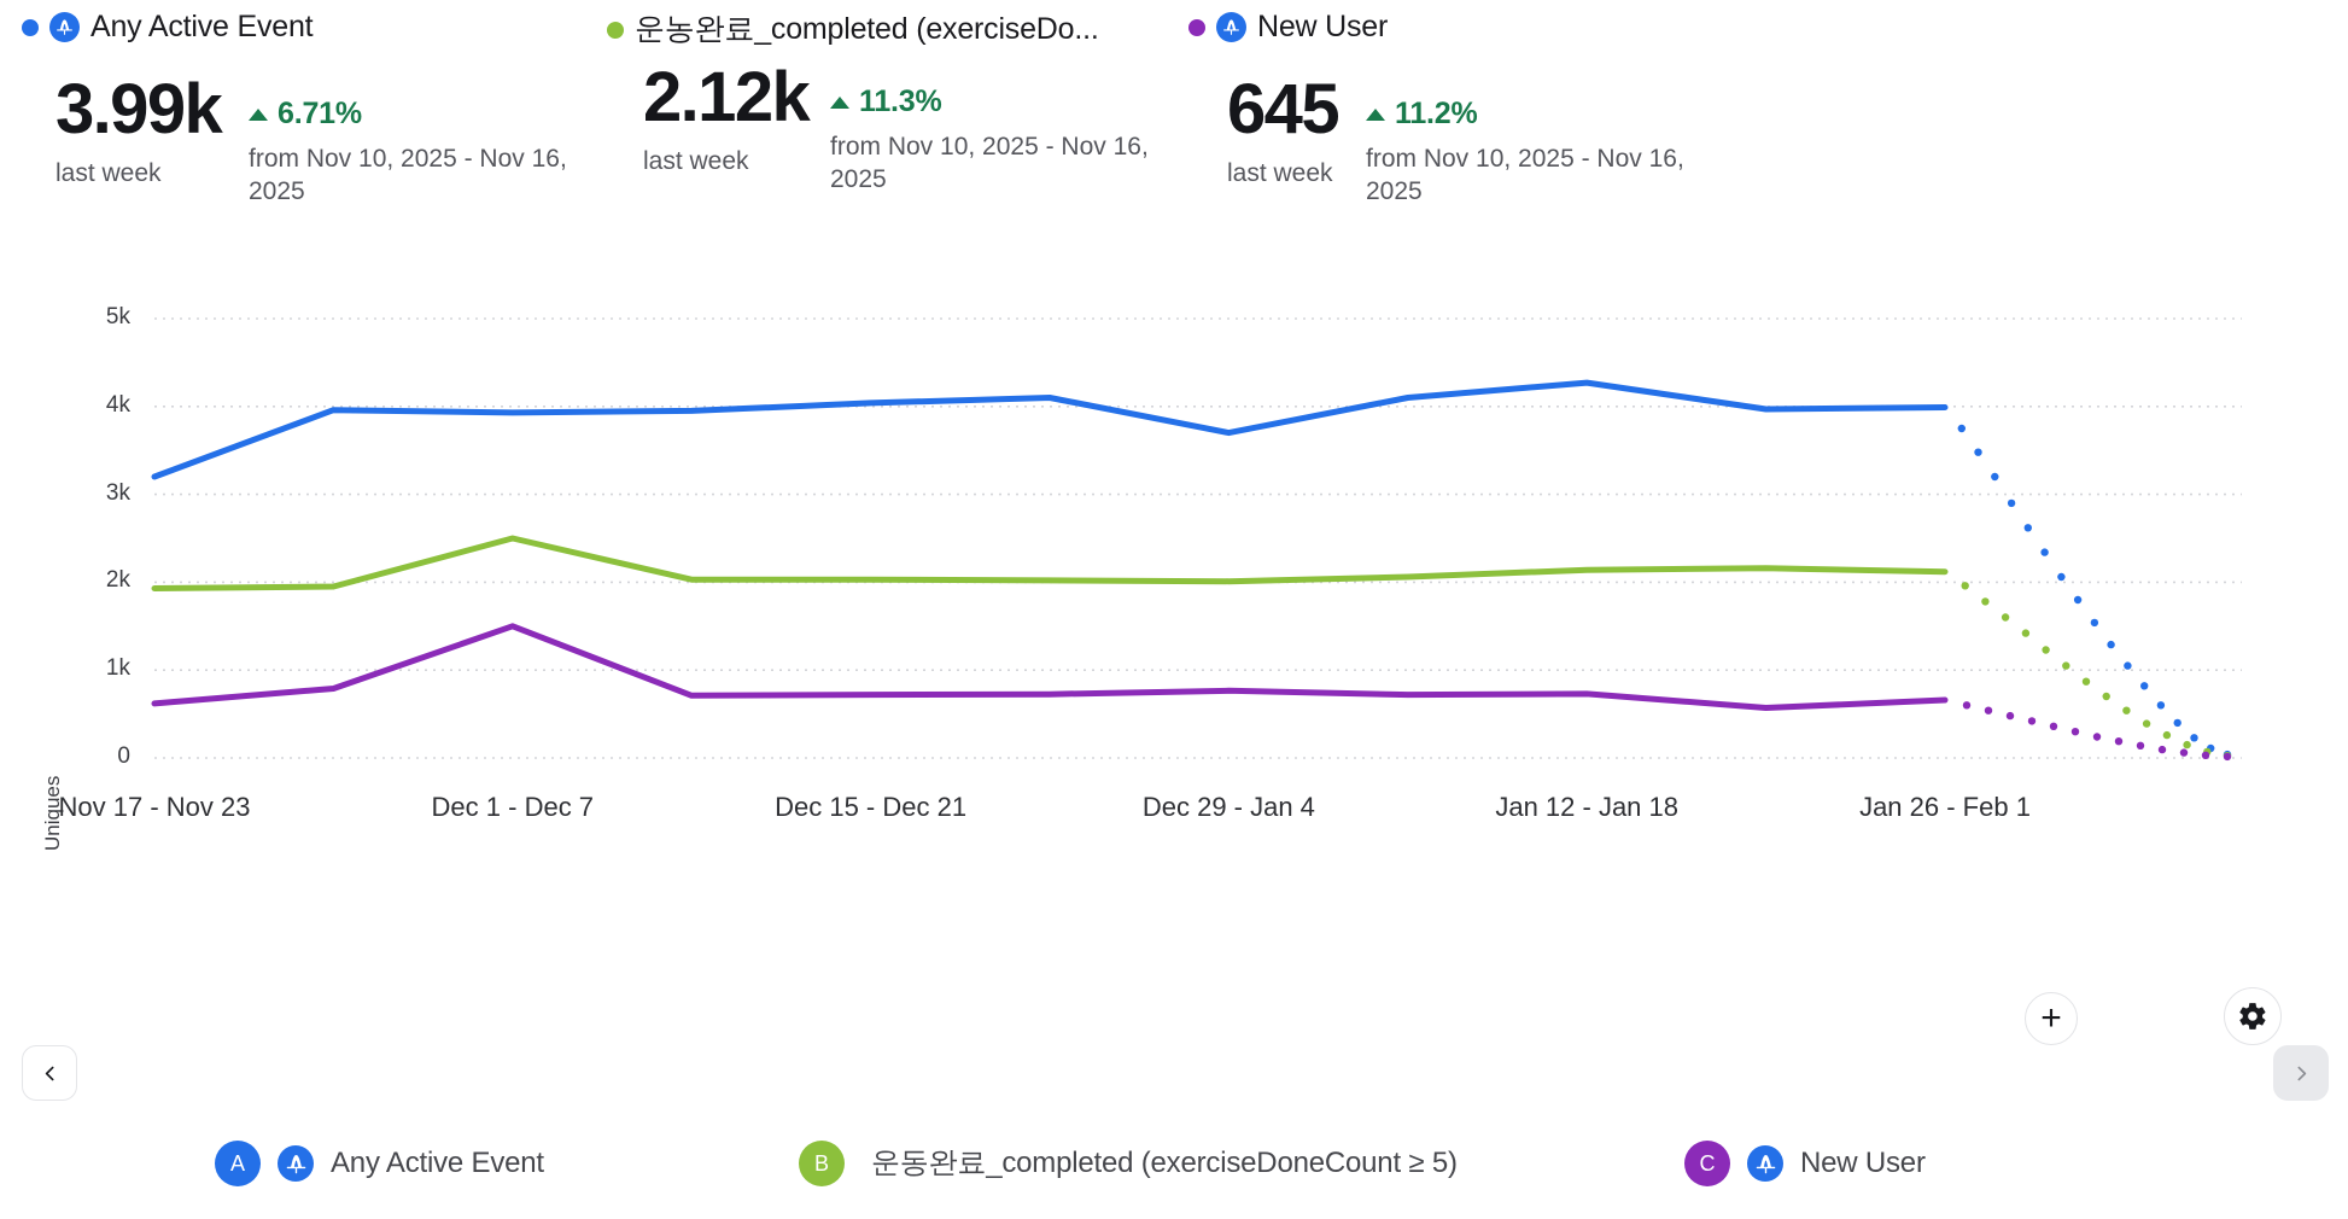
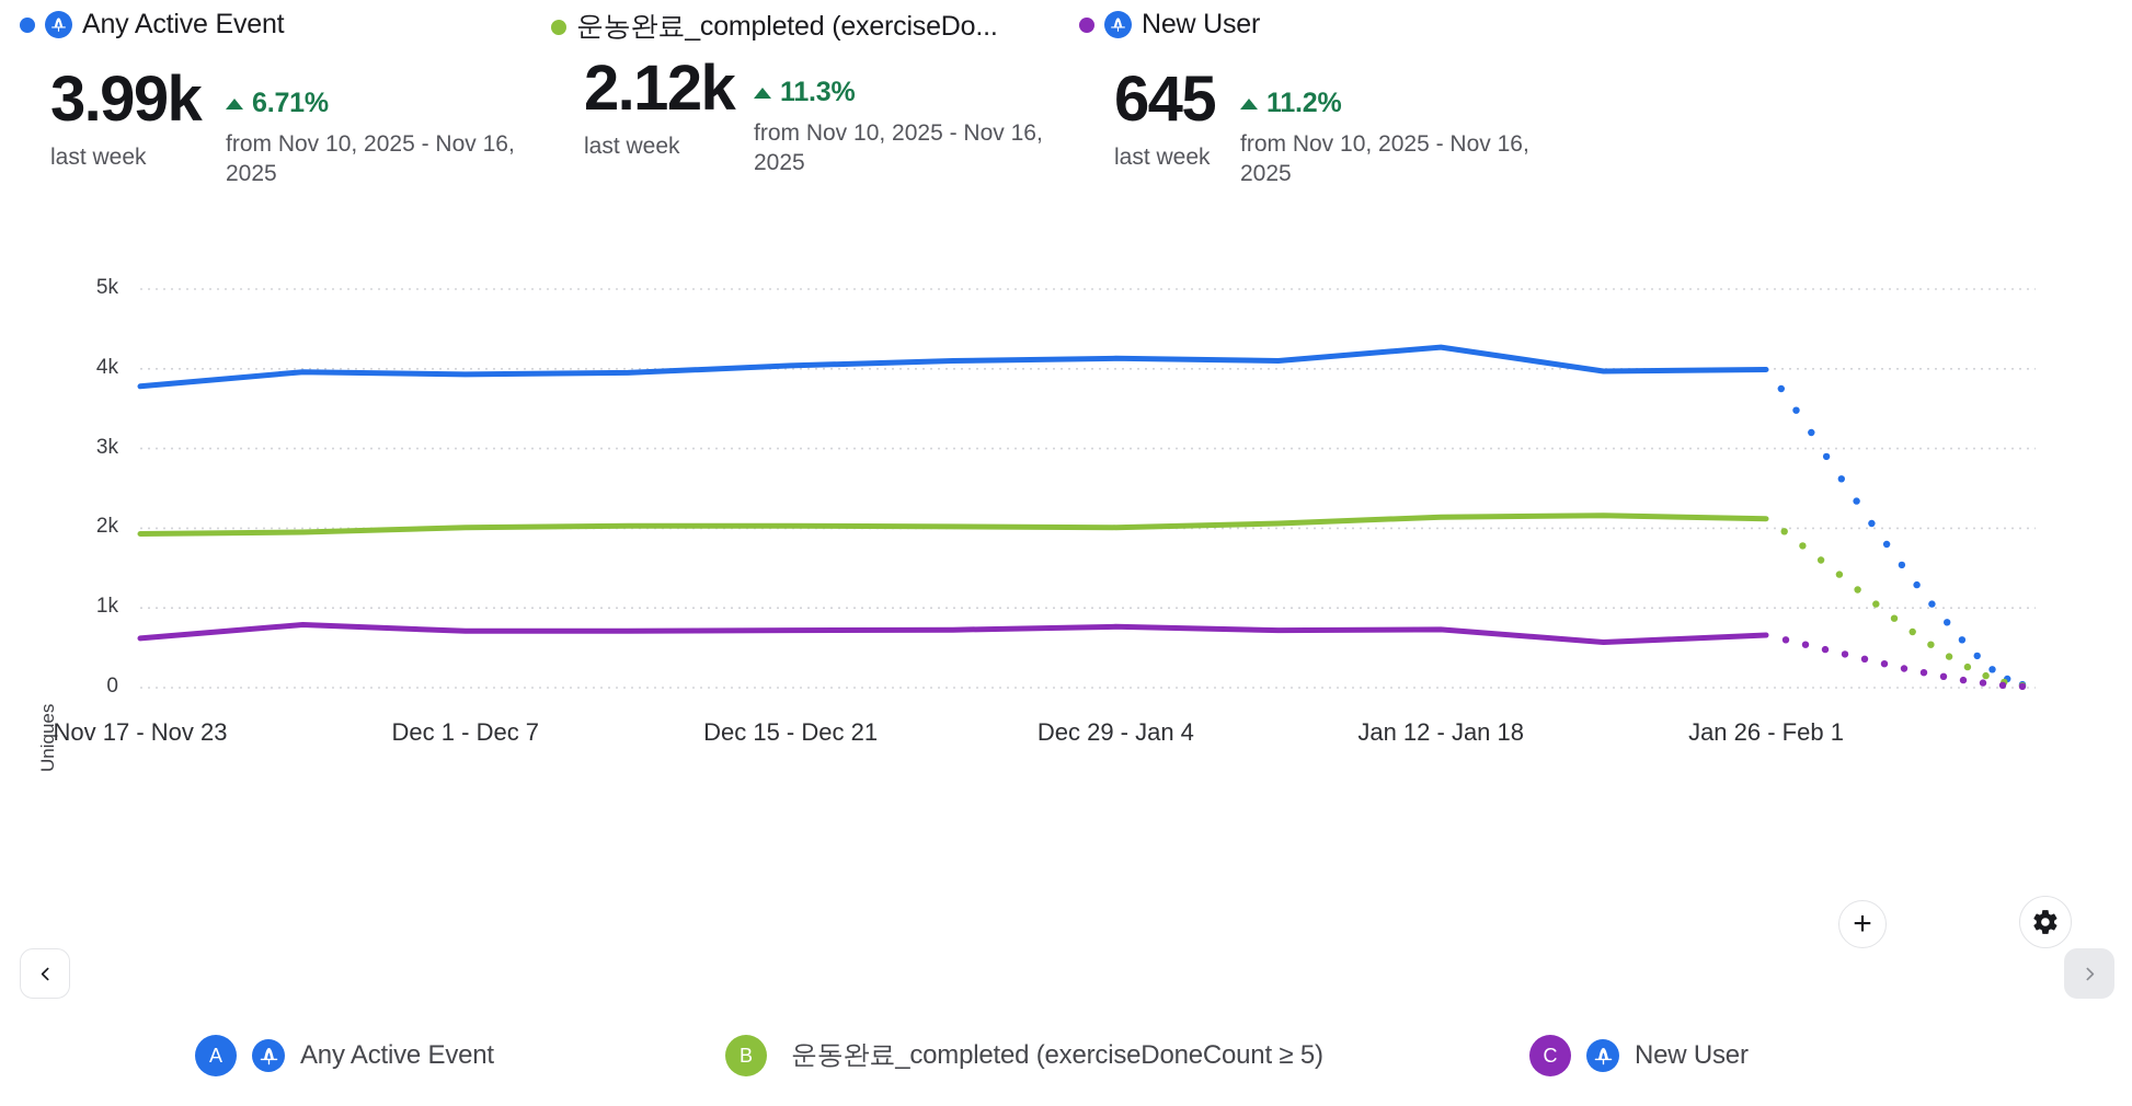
Any Active Event/Nov 17 - Nov 23: 3.2k -> 3.8k
운동완료_completed (exerciseDoneCount ≥ 5)/Dec 1 - Dec 7: 2.5k -> 2.0k
New User/Dec 1 - Dec 7: 1.5k -> 0.7k
Any Active Event/Dec 29 - Jan 4: 3.7k -> 4.1k
